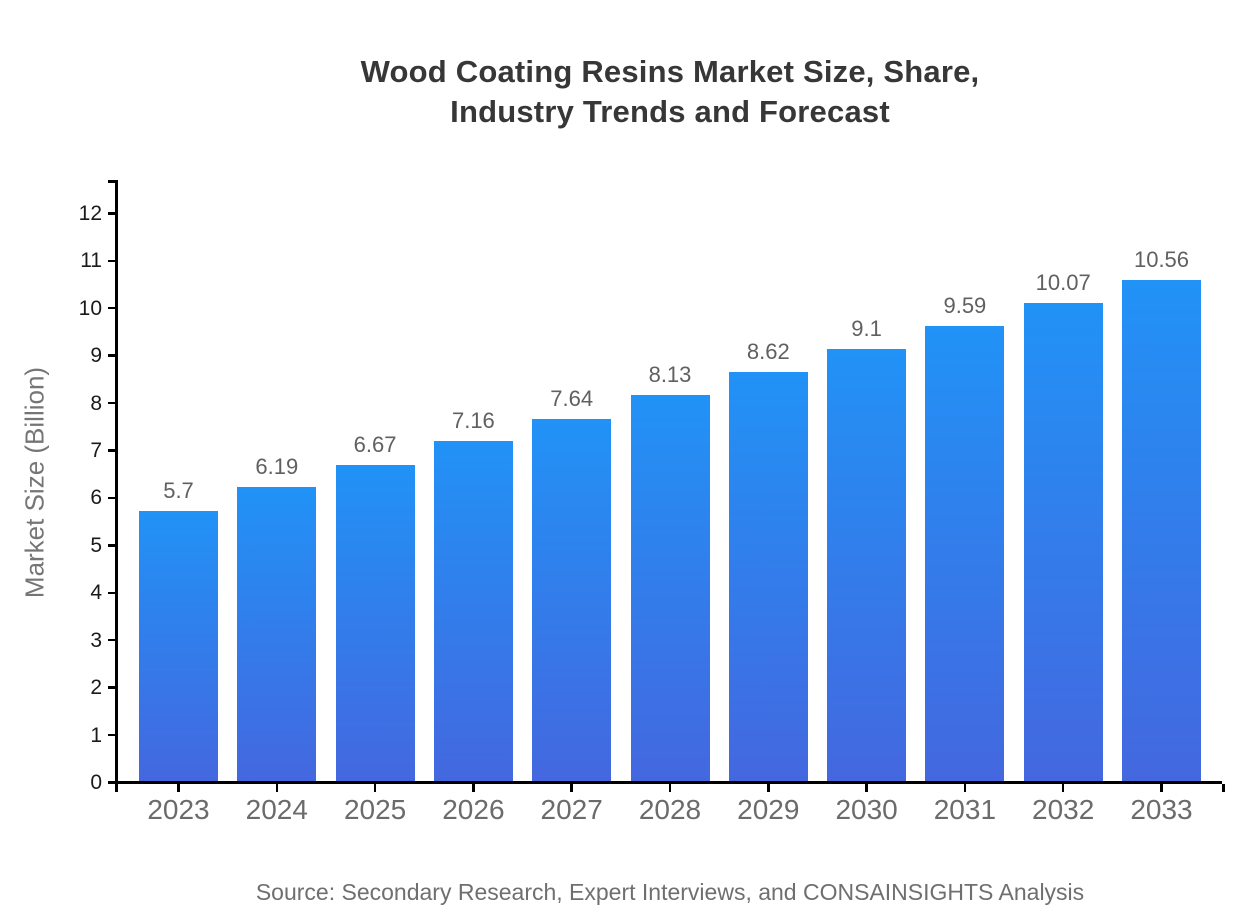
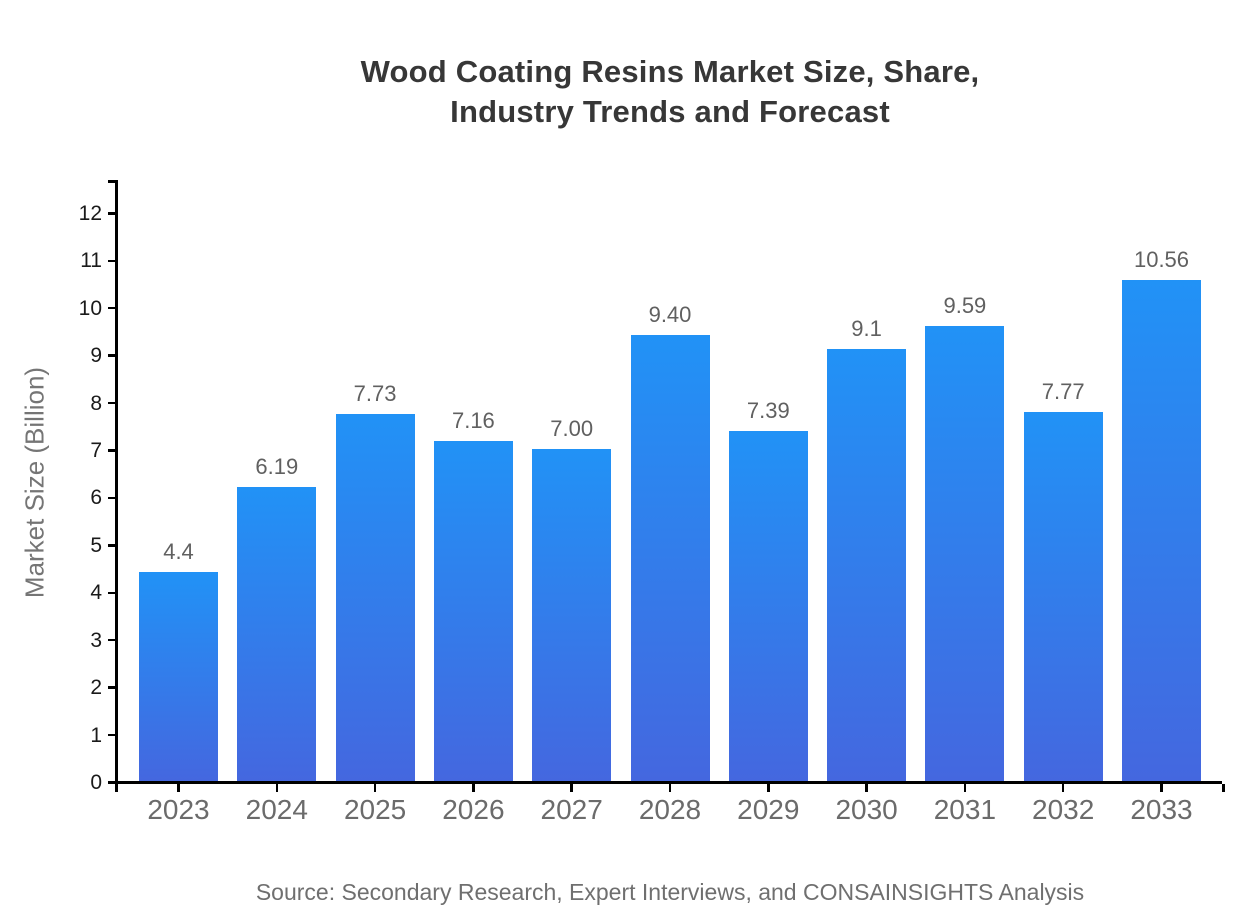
2023: 5.7 -> 4.4
2025: 6.67 -> 7.73
2027: 7.64 -> 7.00
2028: 8.13 -> 9.40
2029: 8.62 -> 7.39
2032: 10.07 -> 7.77
